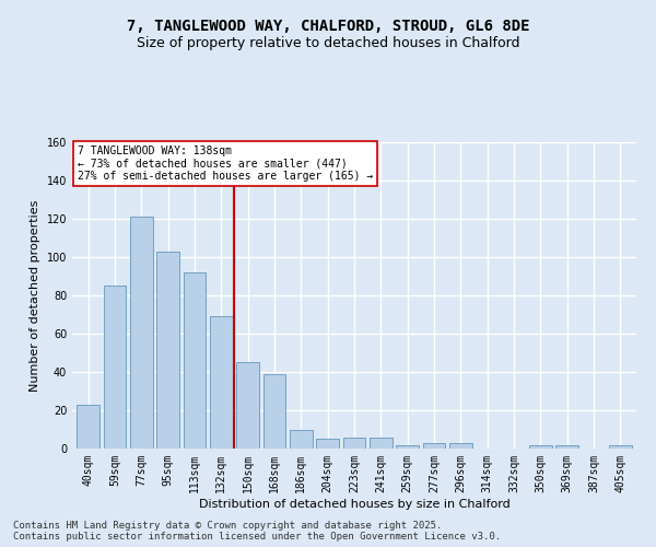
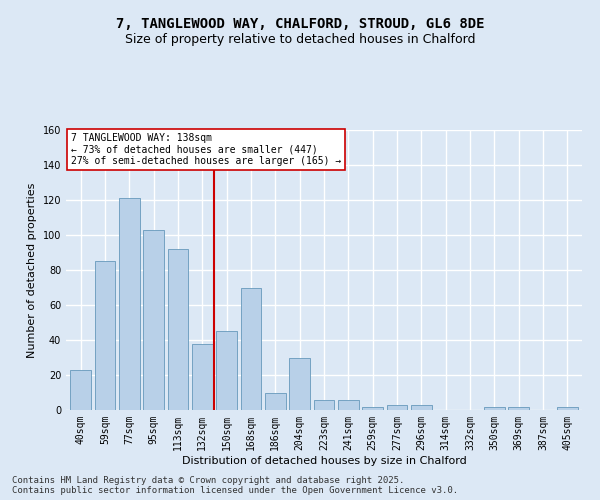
132sqm: 69 -> 38
168sqm: 39 -> 70
204sqm: 5 -> 30
